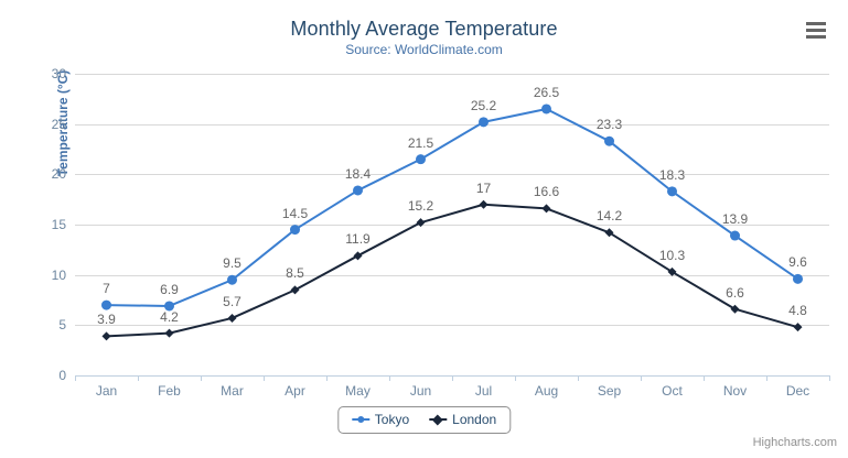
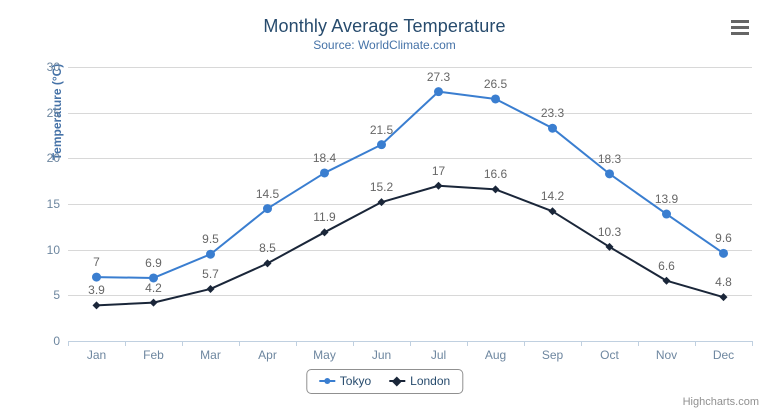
Tokyo/Jul: 25.2 -> 27.3
